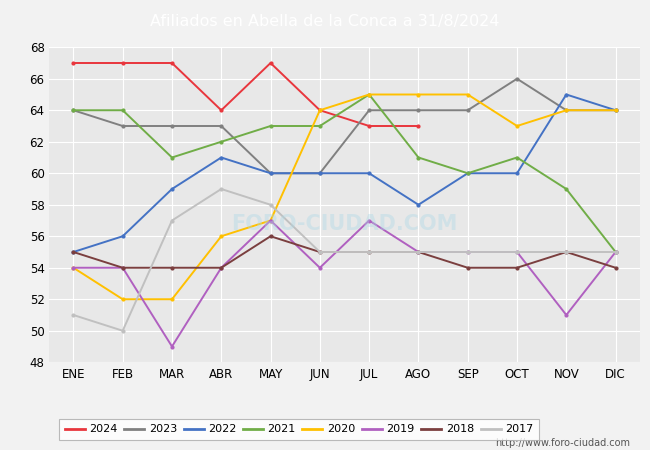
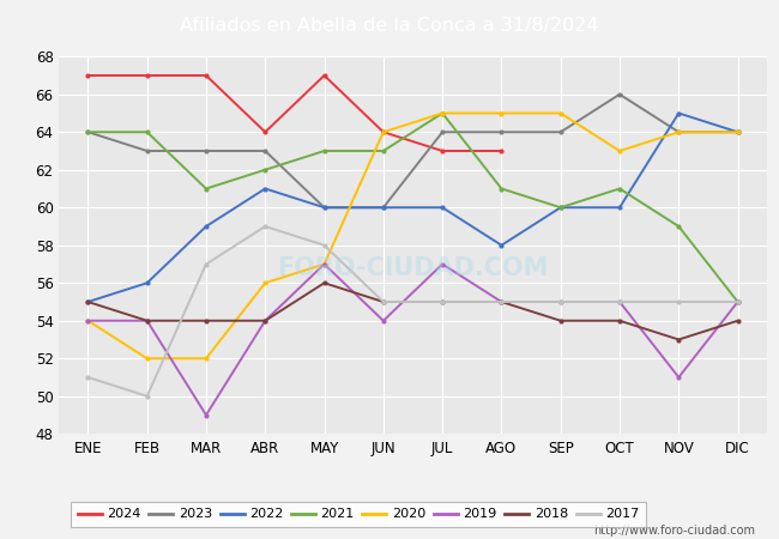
2018/NOV: 55 -> 53
